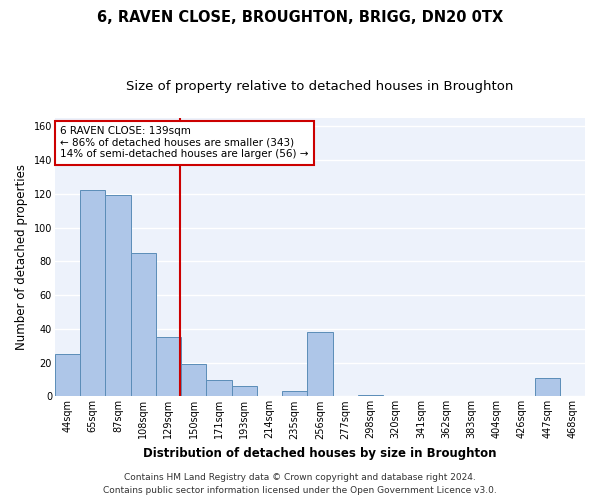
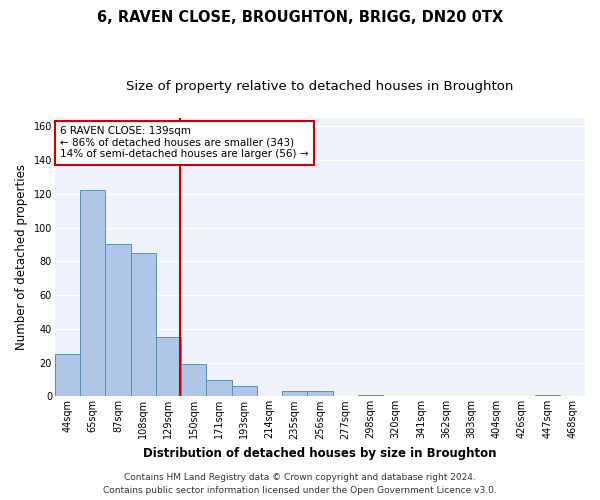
87sqm: 119 -> 90
256sqm: 38 -> 3
447sqm: 11 -> 1
